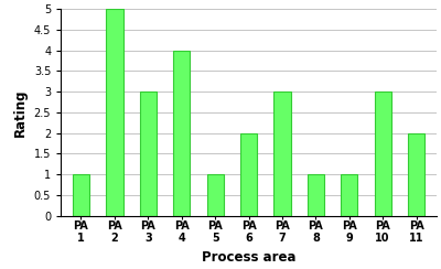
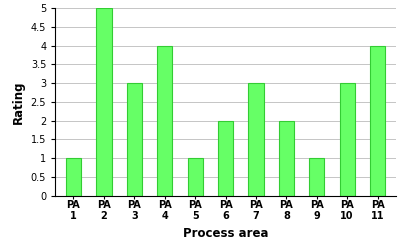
PA 8: 1 -> 2
PA 11: 2 -> 4
